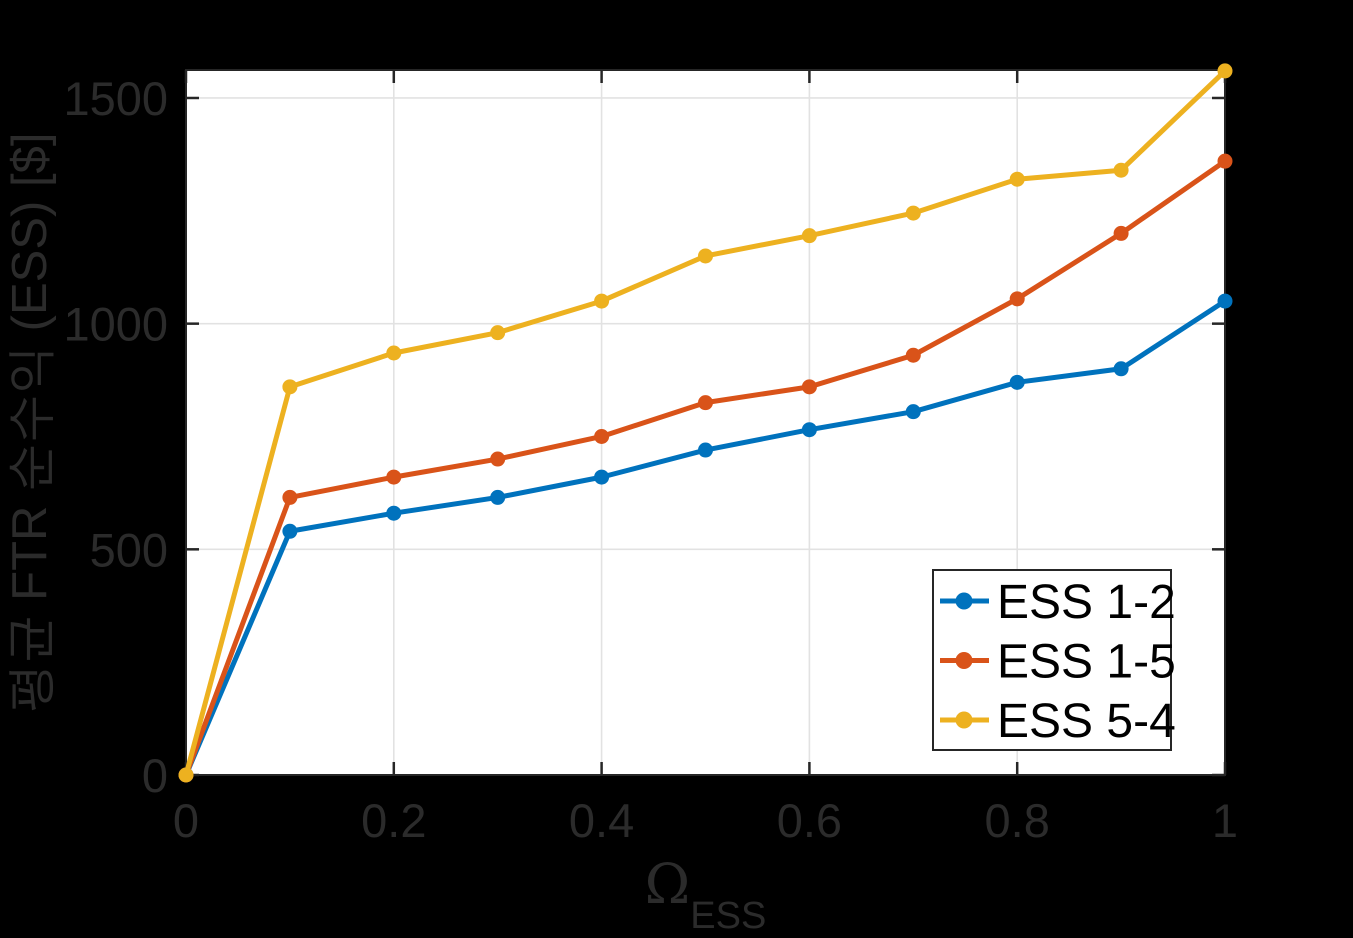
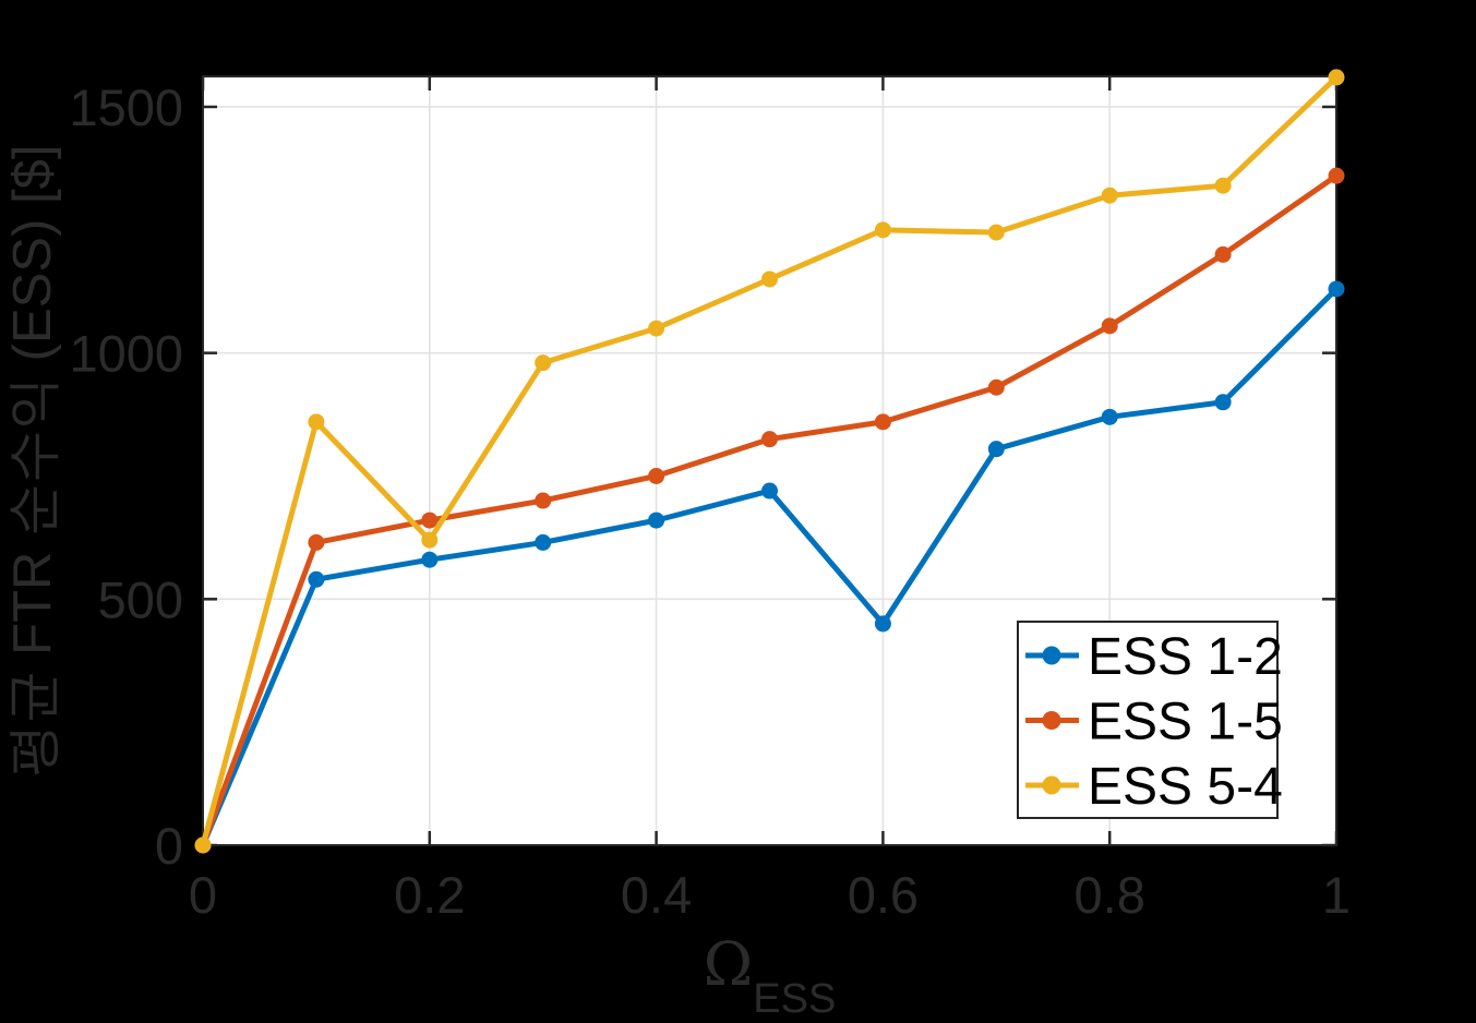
ESS 5-4/0.2: 940 -> 620
ESS 1-2/0.6: 760 -> 450
ESS 5-4/0.6: 1200 -> 1250
ESS 1-2/1: 1050 -> 1130
